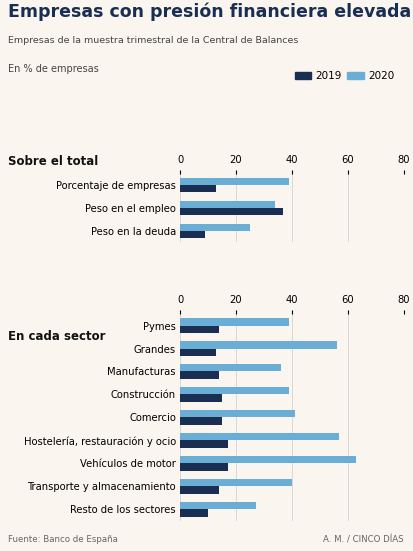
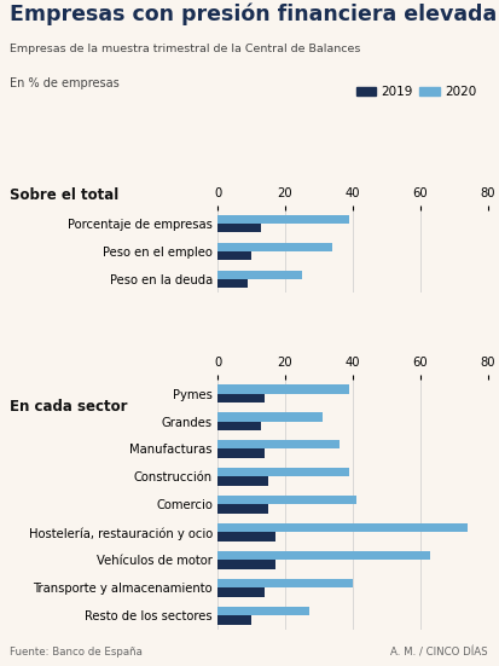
2019/Peso en el empleo: 37 -> 10
2020/Grandes: 56 -> 31
2020/Hostelería, restauración y ocio: 57 -> 74
